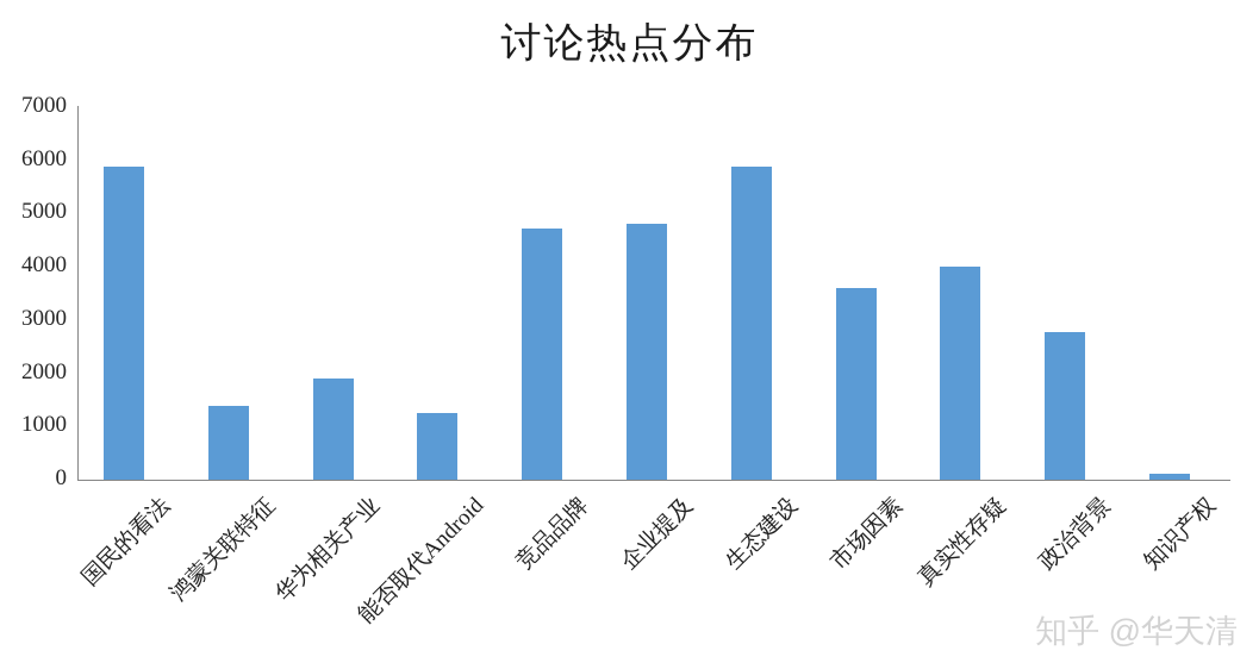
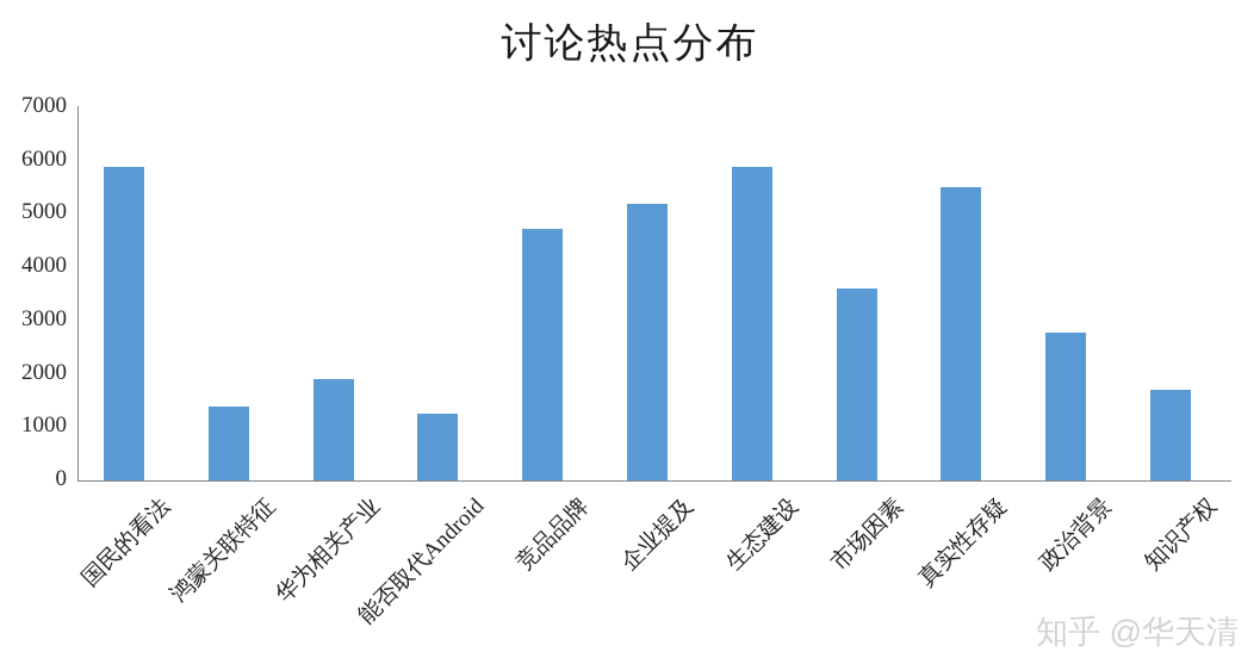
企业提及: 4800 -> 5200
真实性存疑: 4000 -> 5500
知识产权: 100 -> 1700
